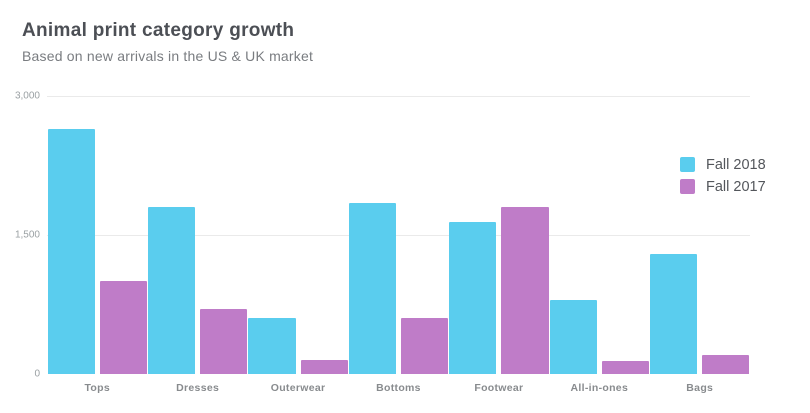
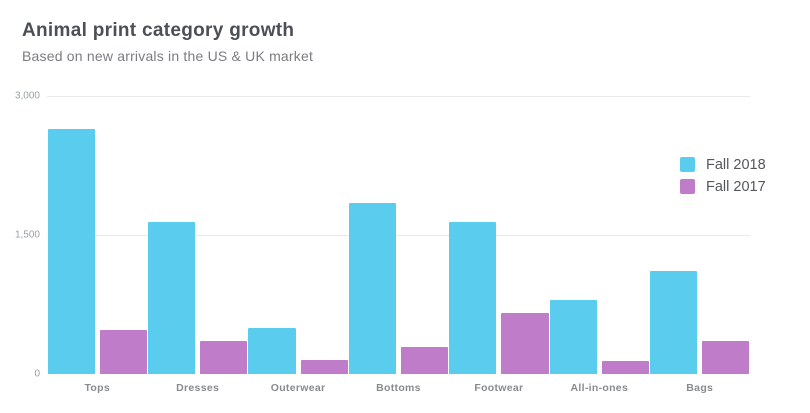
Fall 2017/Tops: 1000 -> 500
Fall 2018/Dresses: 1800 -> 1600
Fall 2017/Dresses: 700 -> 400
Fall 2018/Outerwear: 600 -> 500
Fall 2017/Bottoms: 600 -> 300
Fall 2017/Footwear: 1800 -> 700
Fall 2018/Bags: 1300 -> 1100
Fall 2017/Bags: 200 -> 400
